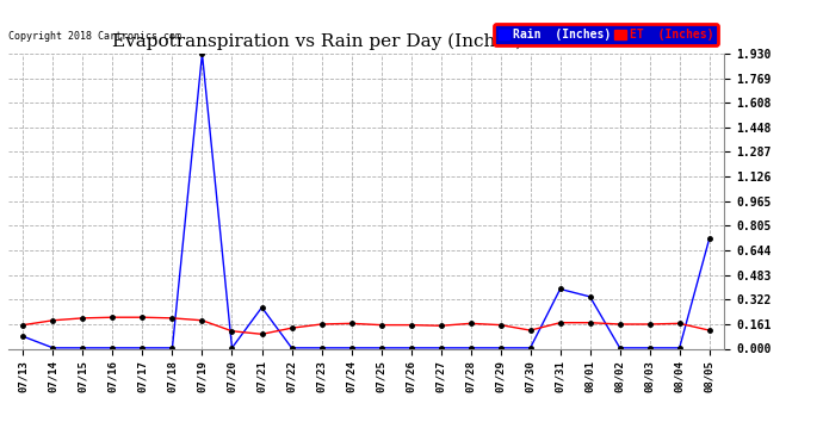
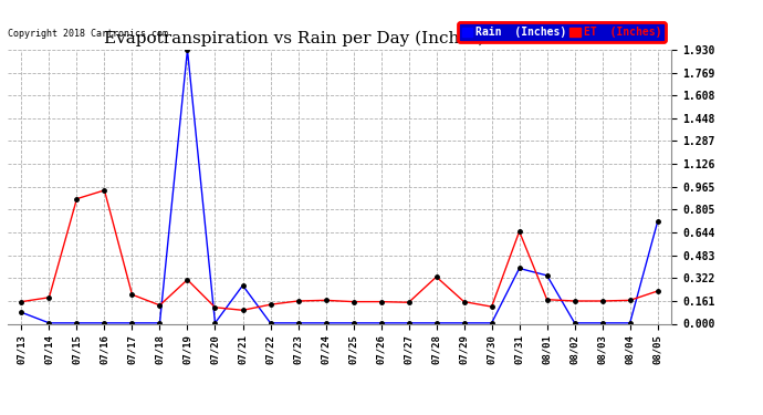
ET (Inches)/07/15: 0.20 -> 0.88
ET (Inches)/07/16: 0.20 -> 0.94
ET (Inches)/07/18: 0.20 -> 0.13
ET (Inches)/07/19: 0.18 -> 0.31
ET (Inches)/07/28: 0.17 -> 0.33
ET (Inches)/07/31: 0.17 -> 0.65
ET (Inches)/08/05: 0.12 -> 0.23
